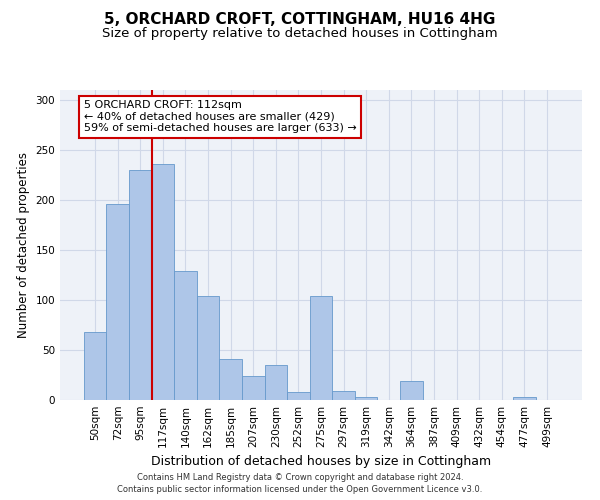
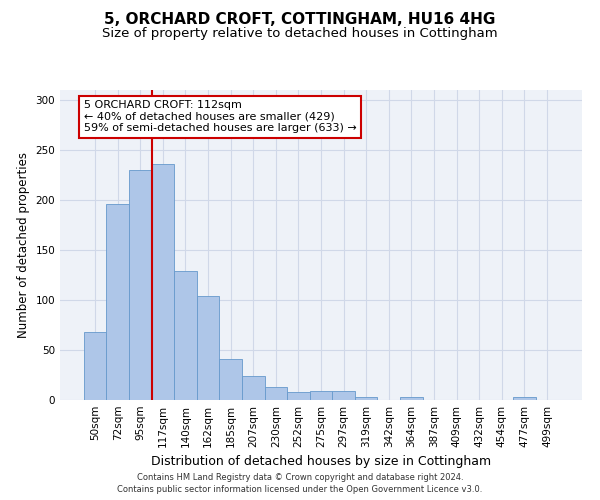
230sqm: 35 -> 13
275sqm: 104 -> 9
364sqm: 19 -> 3
